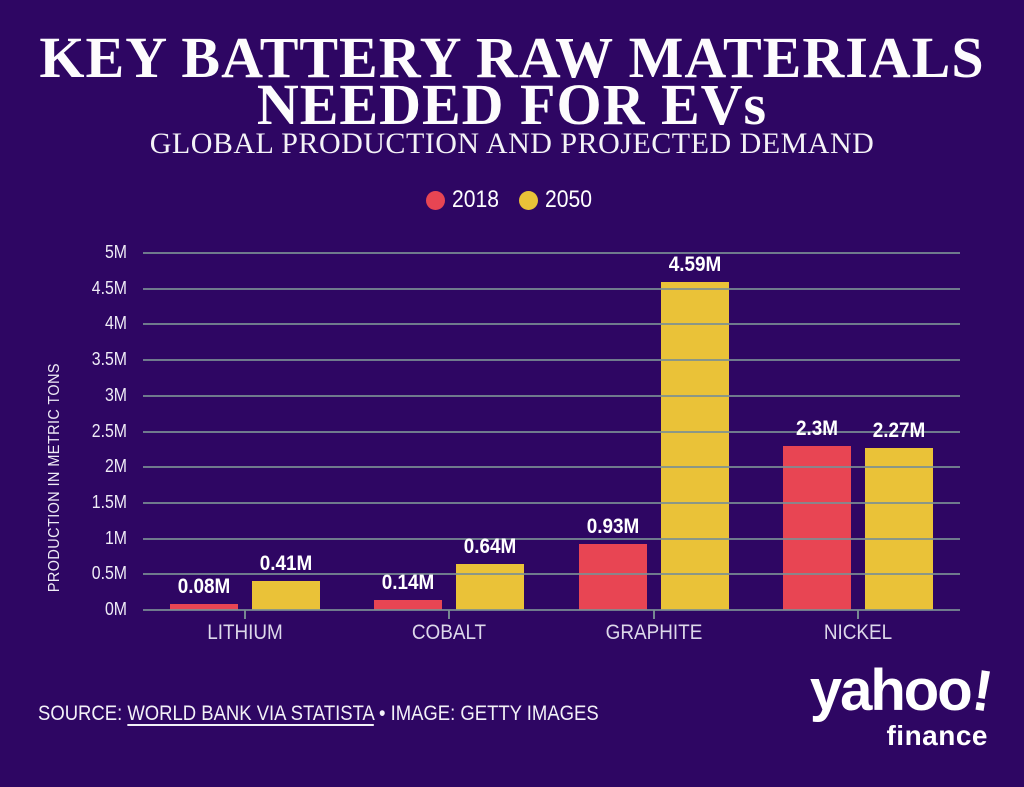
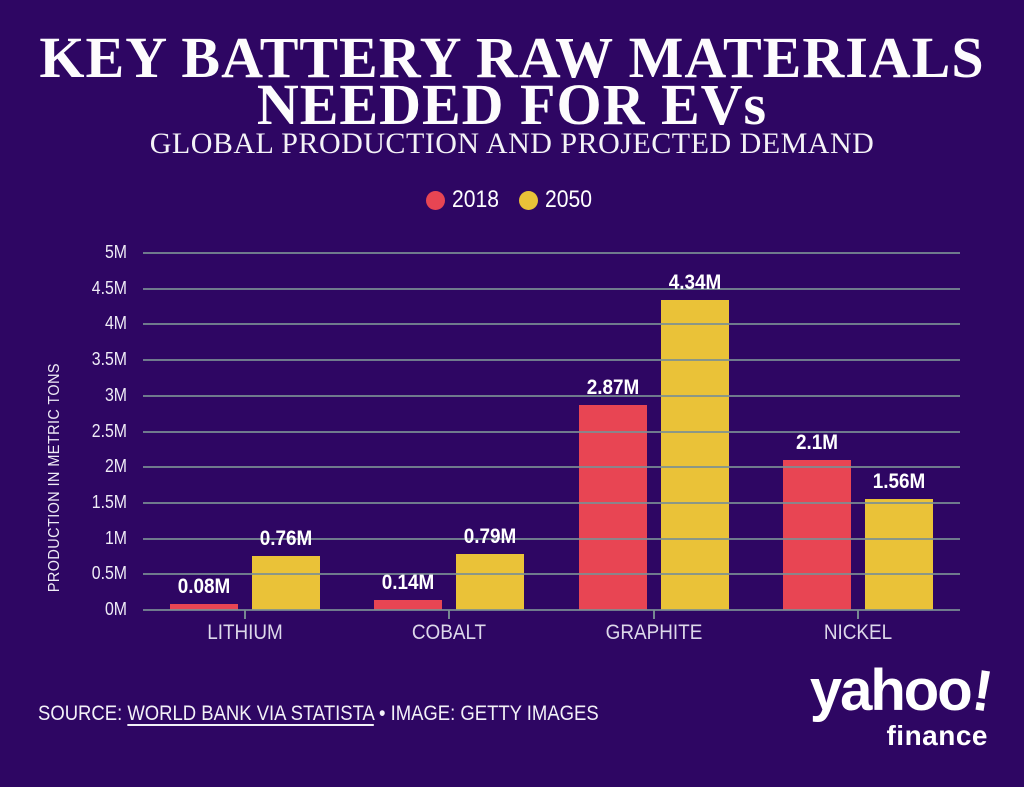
2050/LITHIUM: 0.41M -> 0.76M
2050/COBALT: 0.64M -> 0.79M
2018/GRAPHITE: 0.93M -> 2.87M
2050/GRAPHITE: 4.59M -> 4.34M
2018/NICKEL: 2.3M -> 2.1M
2050/NICKEL: 2.27M -> 1.56M
